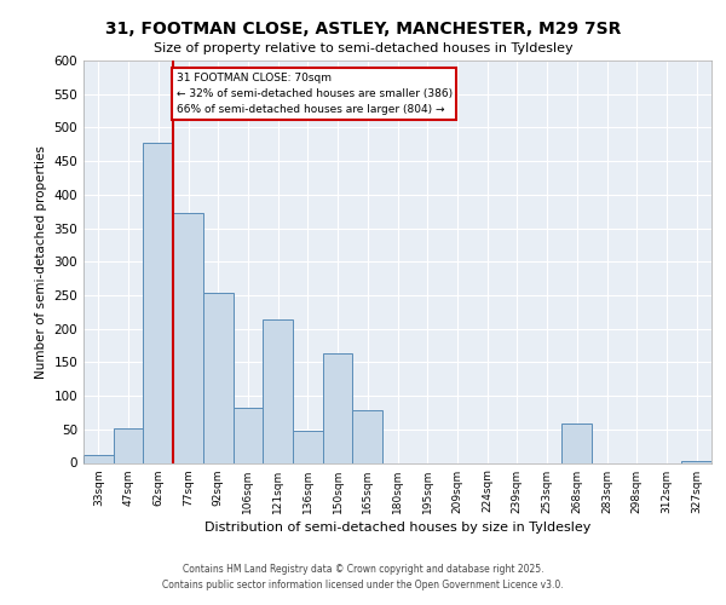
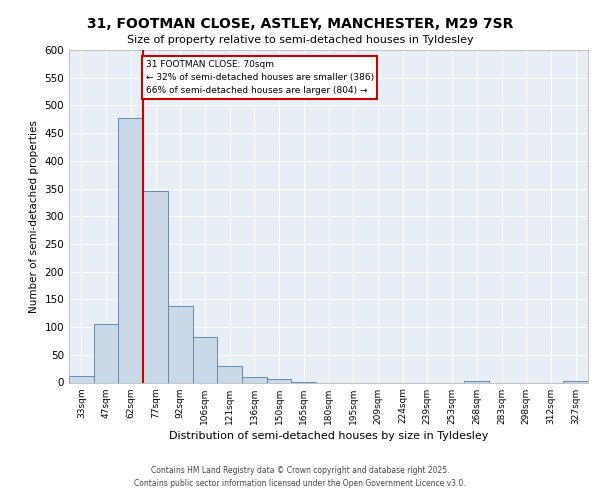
47sqm: 52 -> 105
77sqm: 372 -> 345
92sqm: 254 -> 138
121sqm: 214 -> 29
136sqm: 48 -> 10
150sqm: 164 -> 6
165sqm: 78 -> 1
268sqm: 58 -> 2
